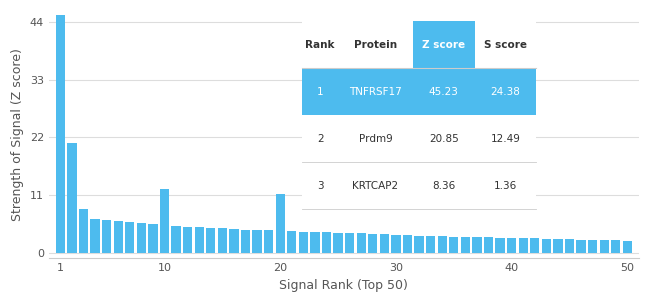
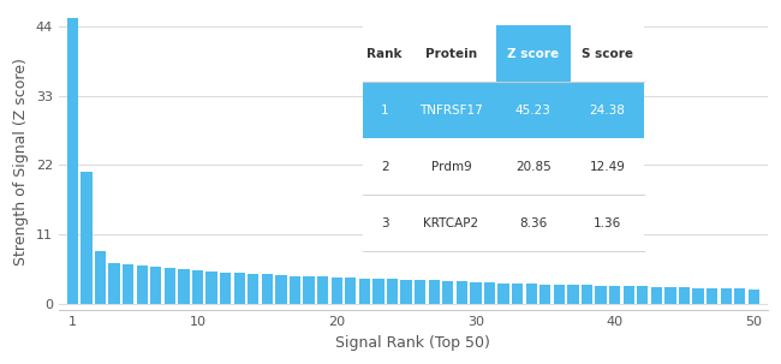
10: 12.2 -> 5.3
20: 11.2 -> 4.3
